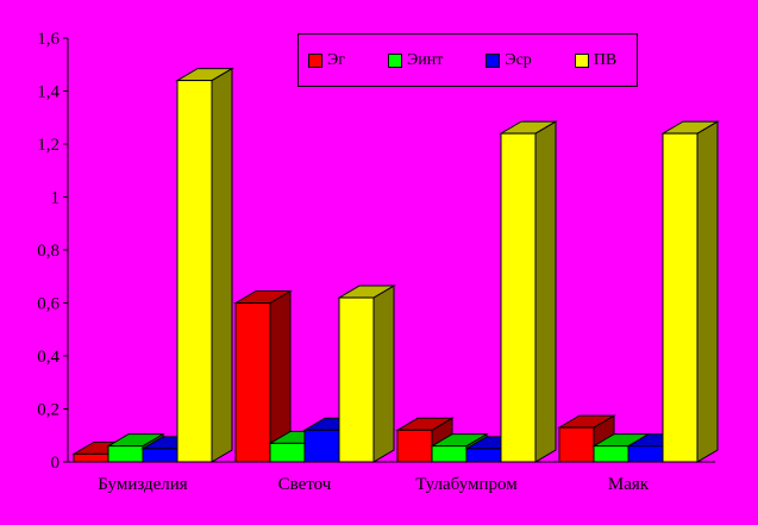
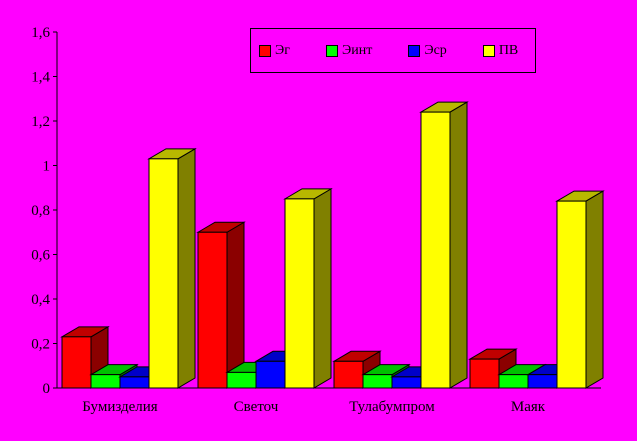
Эг/Бумизделия: 0,03 -> 0,23
ПВ/Бумизделия: 1,44 -> 1,03
Эг/Светоч: 0,60 -> 0,70
ПВ/Светоч: 0,62 -> 0,85
ПВ/Маяк: 1,24 -> 0,84
